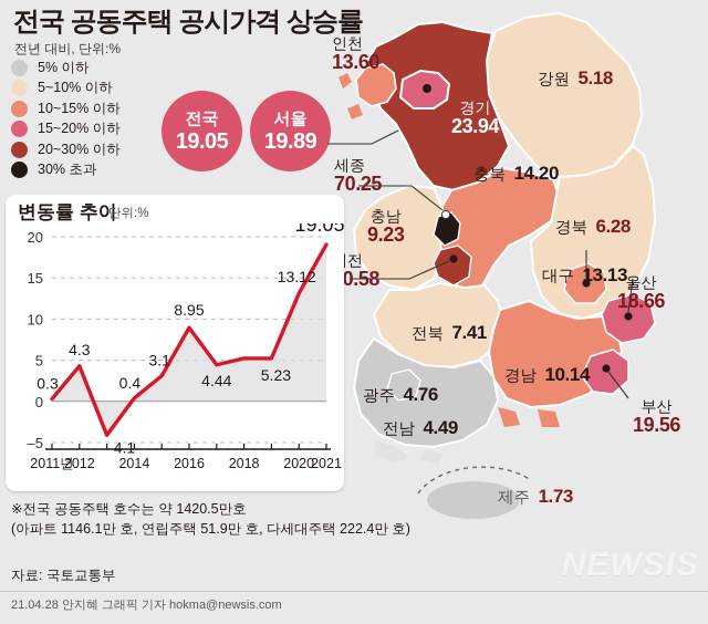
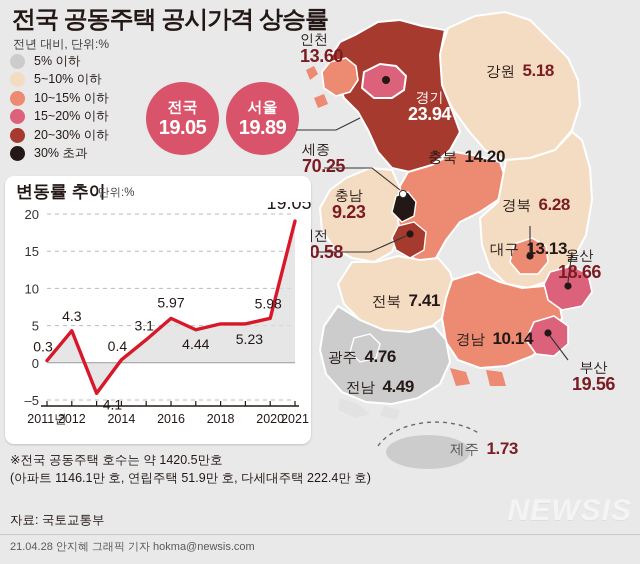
2016: 8.95 -> 5.97
2020: 13.12 -> 5.98
